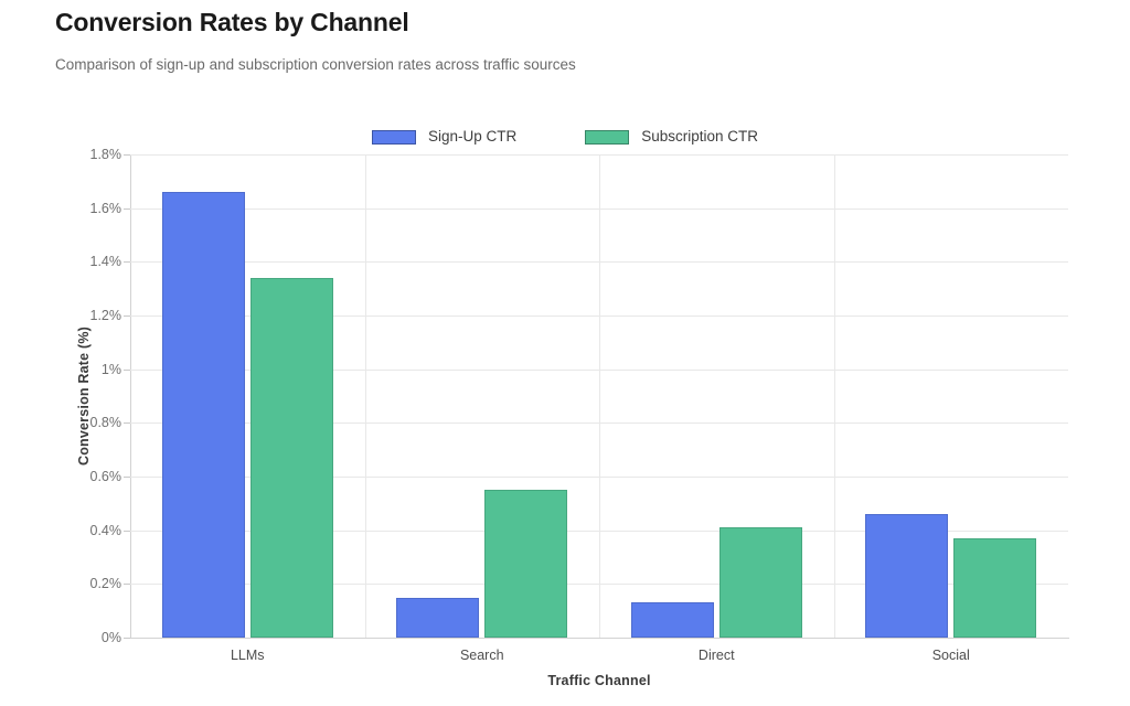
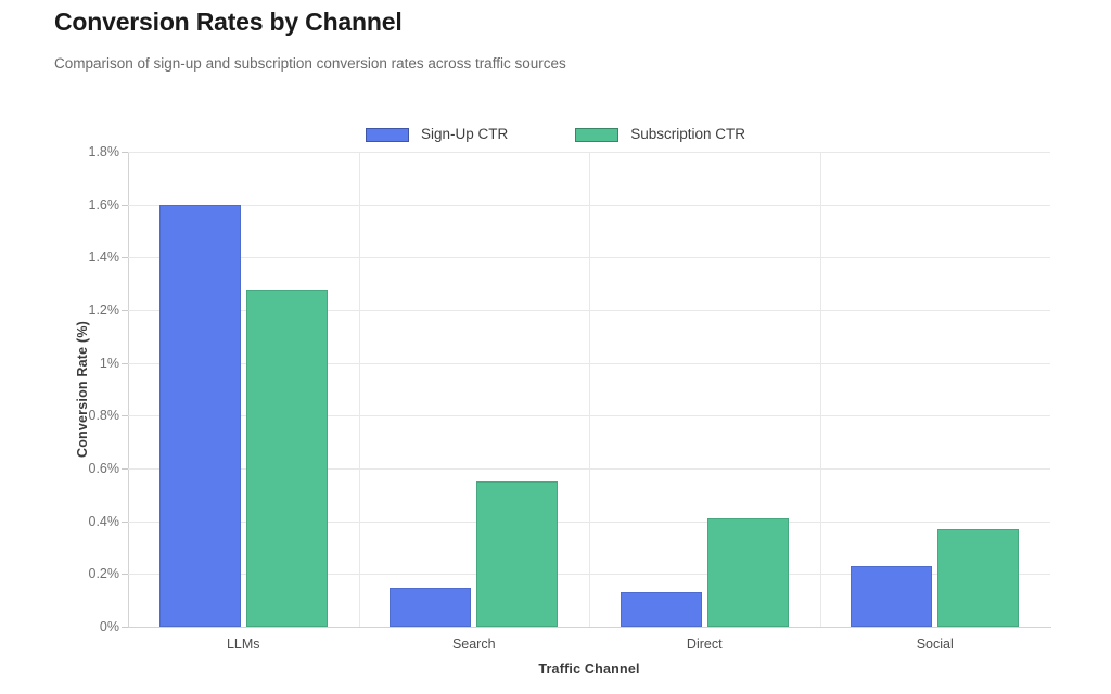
Sign-Up CTR/LLMs: 1.66% -> 1.60%
Subscription CTR/LLMs: 1.34% -> 1.28%
Sign-Up CTR/Social: 0.46% -> 0.23%
